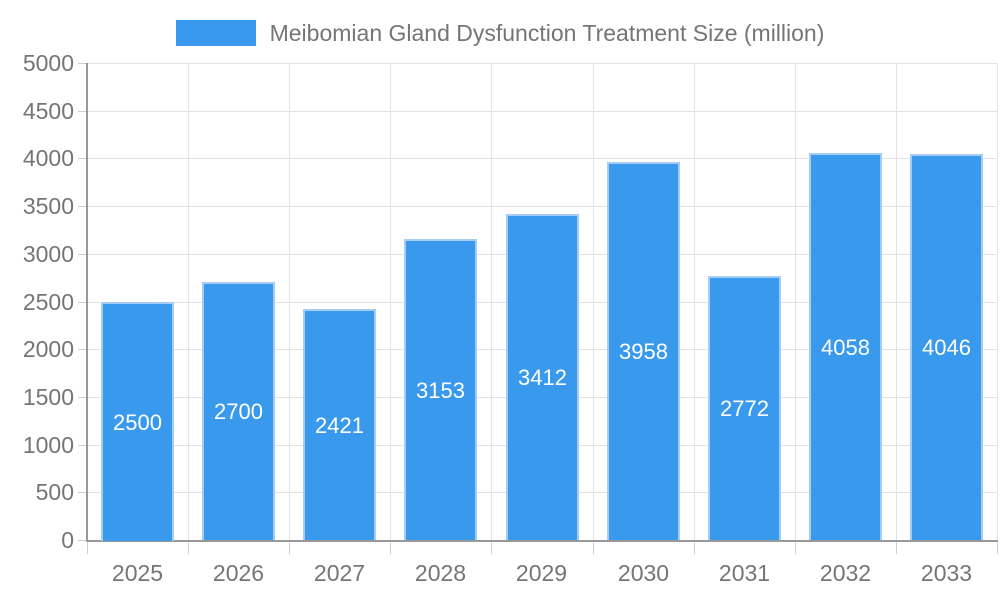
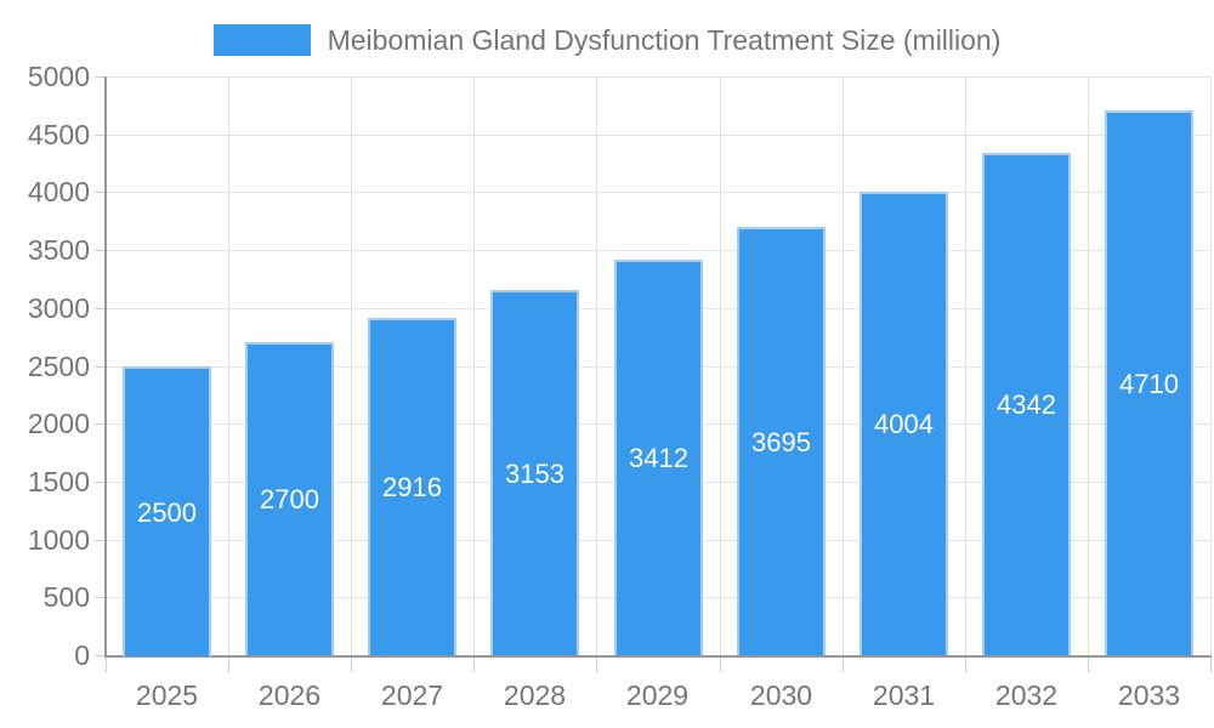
2027: 2421 -> 2916
2030: 3958 -> 3695
2031: 2772 -> 4004
2032: 4058 -> 4342
2033: 4046 -> 4710
